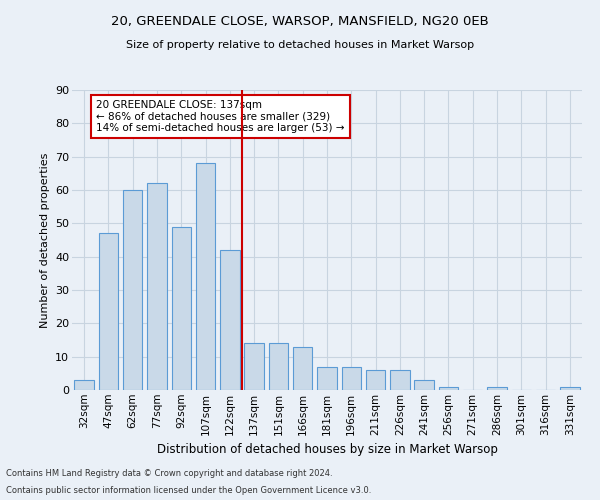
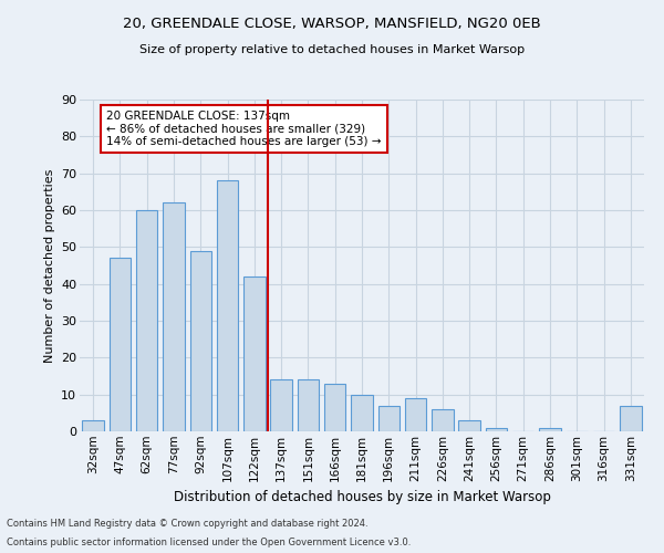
181sqm: 7 -> 10
211sqm: 6 -> 9
331sqm: 1 -> 7
